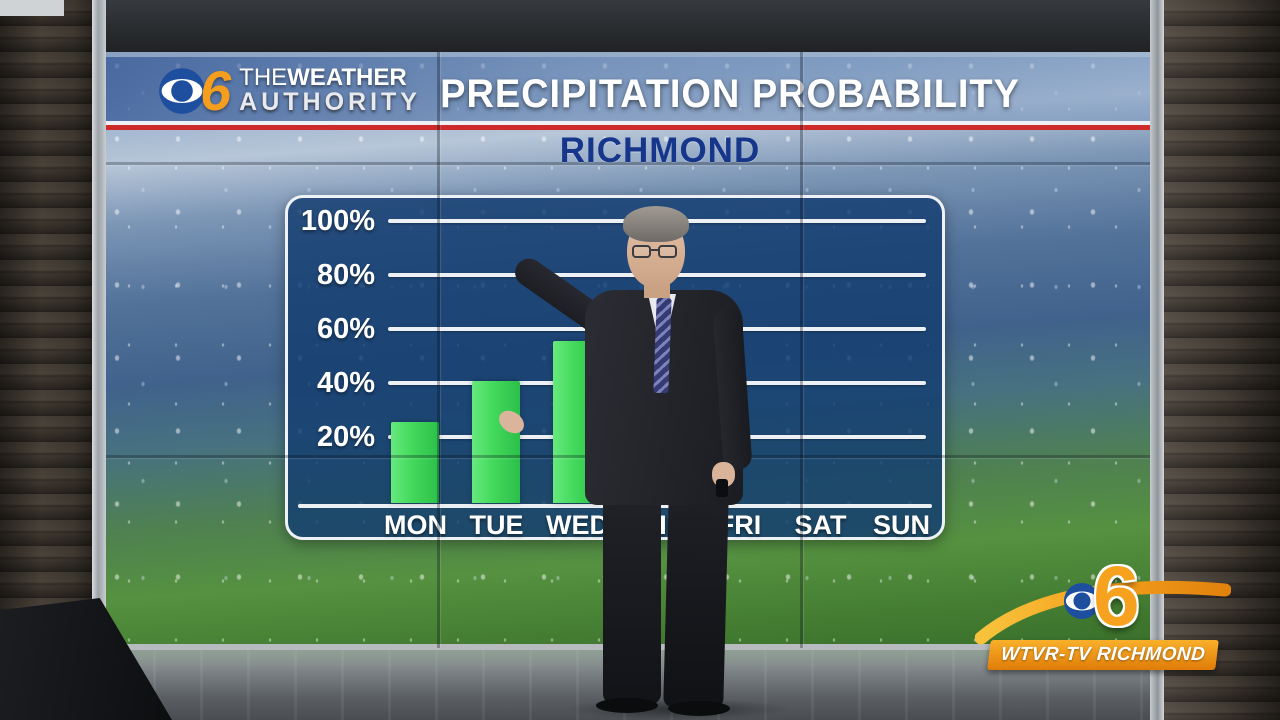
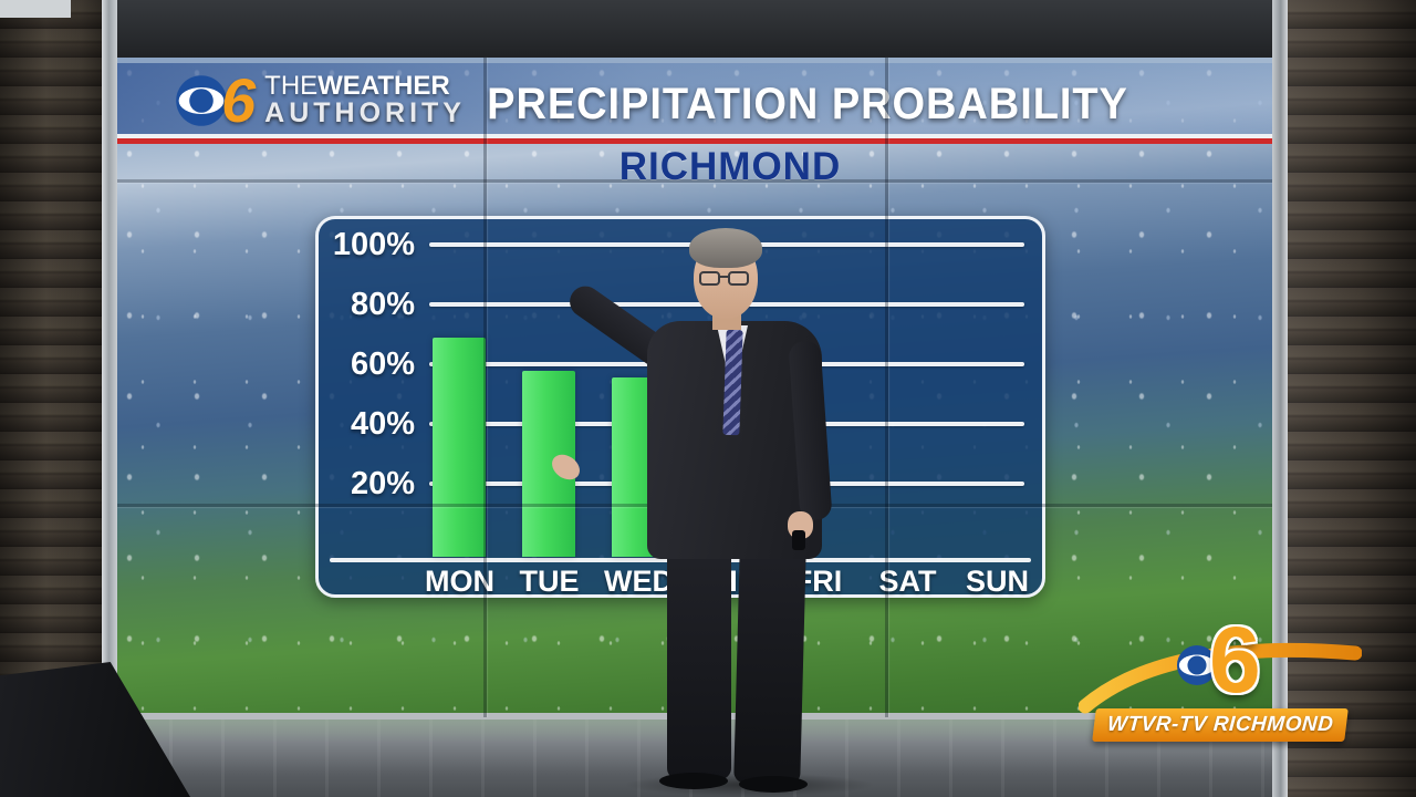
MON: 25% -> 68%
TUE: 40% -> 57%
